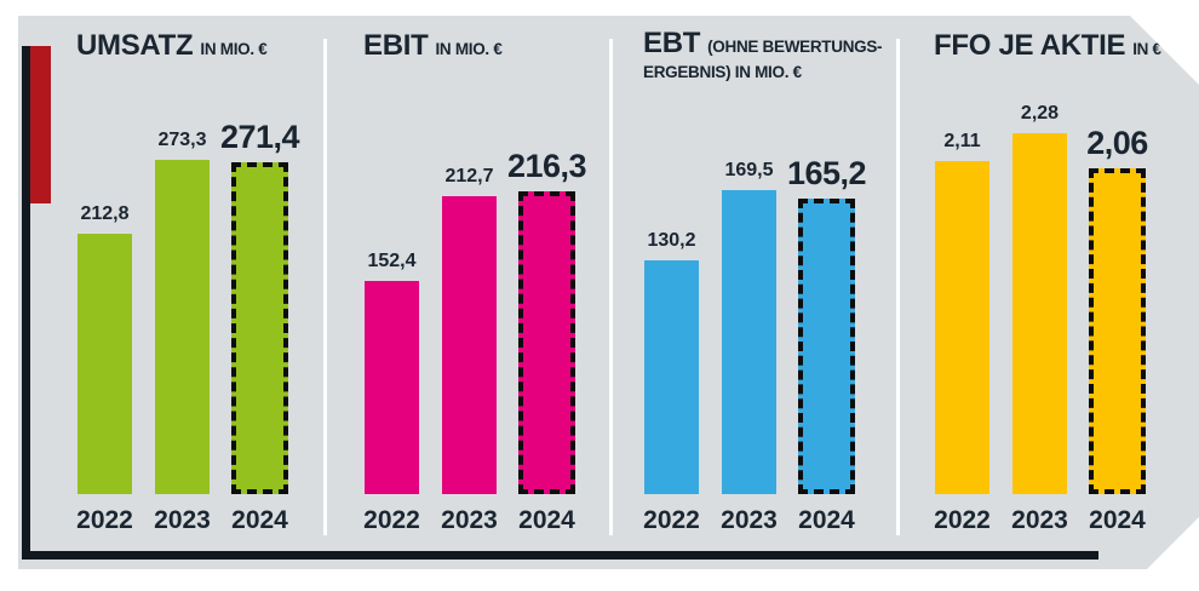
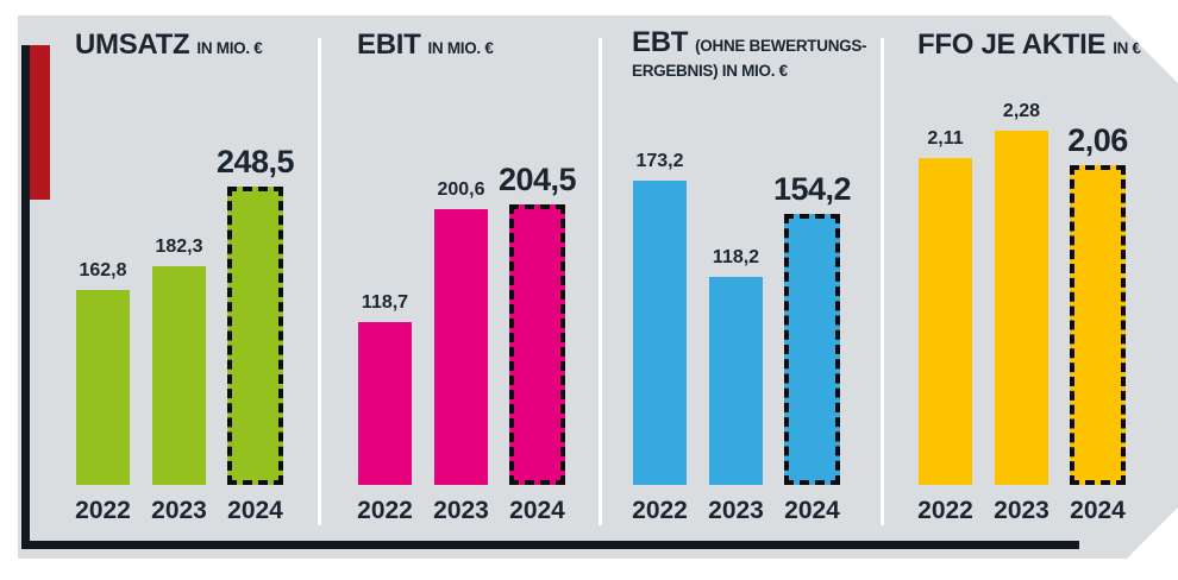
UMSATZ/2022: 212,8 -> 162,8
UMSATZ/2023: 273,3 -> 182,3
UMSATZ/2024: 271,4 -> 248,5
EBIT/2022: 152,4 -> 118,7
EBIT/2023: 212,7 -> 200,6
EBIT/2024: 216,3 -> 204,5
EBT/2022: 130,2 -> 173,2
EBT/2023: 169,5 -> 118,2
EBT/2024: 165,2 -> 154,2
